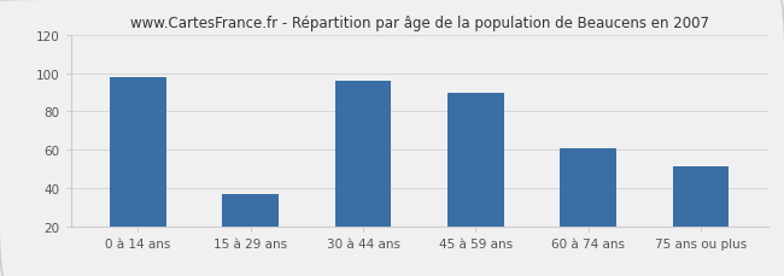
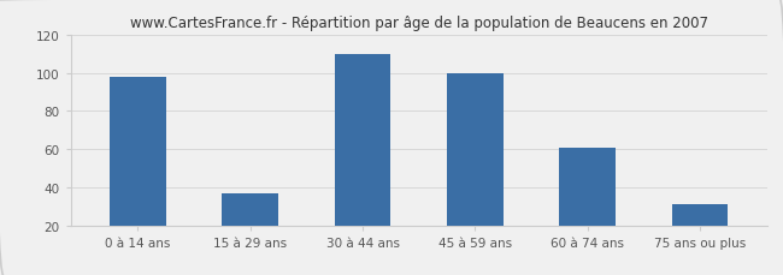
30 à 44 ans: 96 -> 110
45 à 59 ans: 90 -> 100
75 ans ou plus: 51 -> 31
